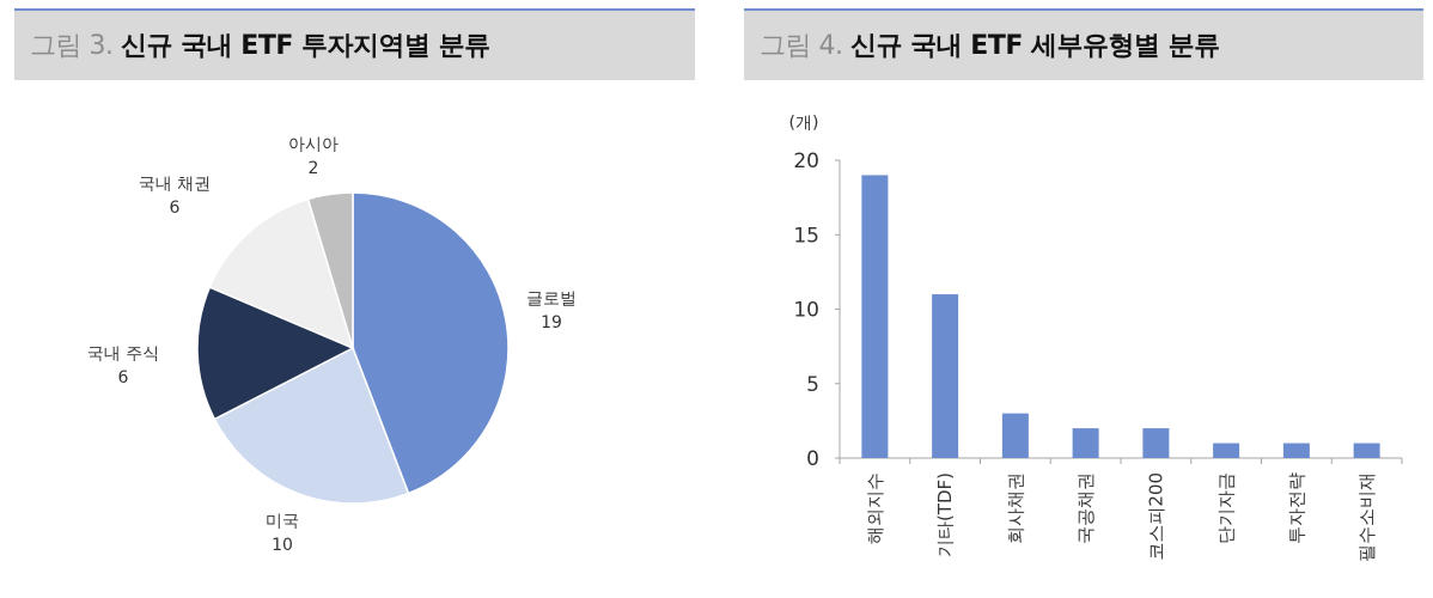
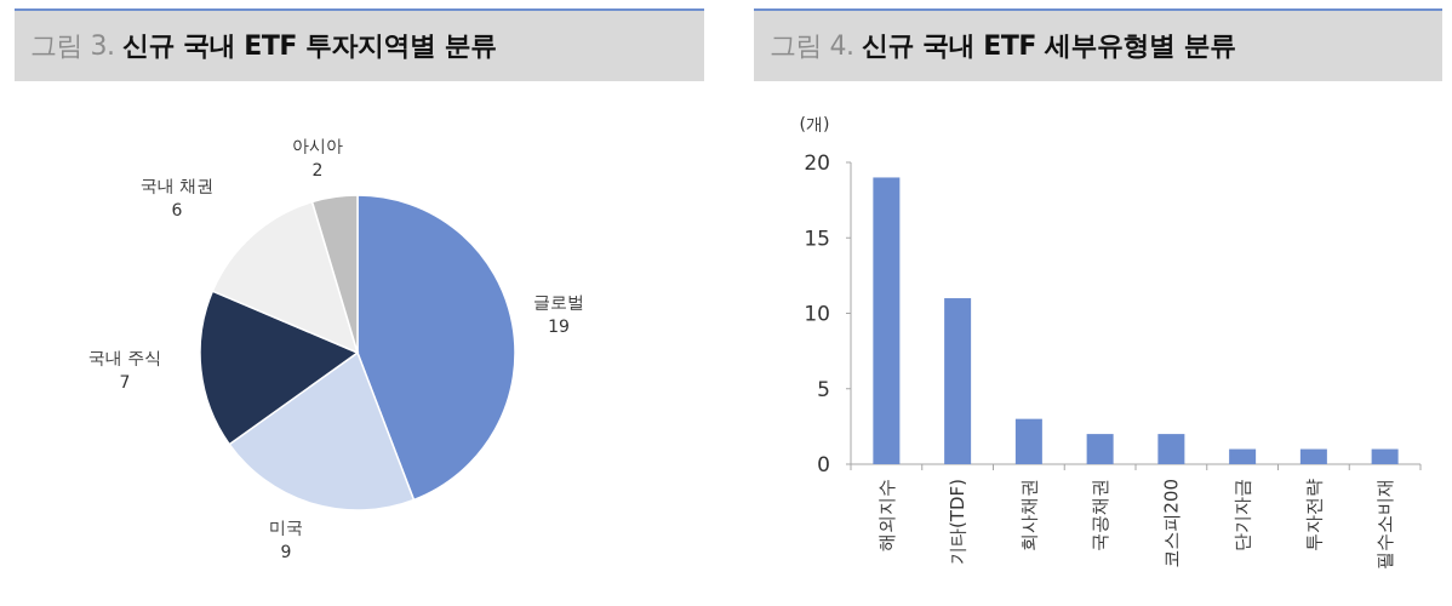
신규 국내 ETF 투자지역별 분류/미국: 10 -> 9
신규 국내 ETF 투자지역별 분류/국내 주식: 6 -> 7
